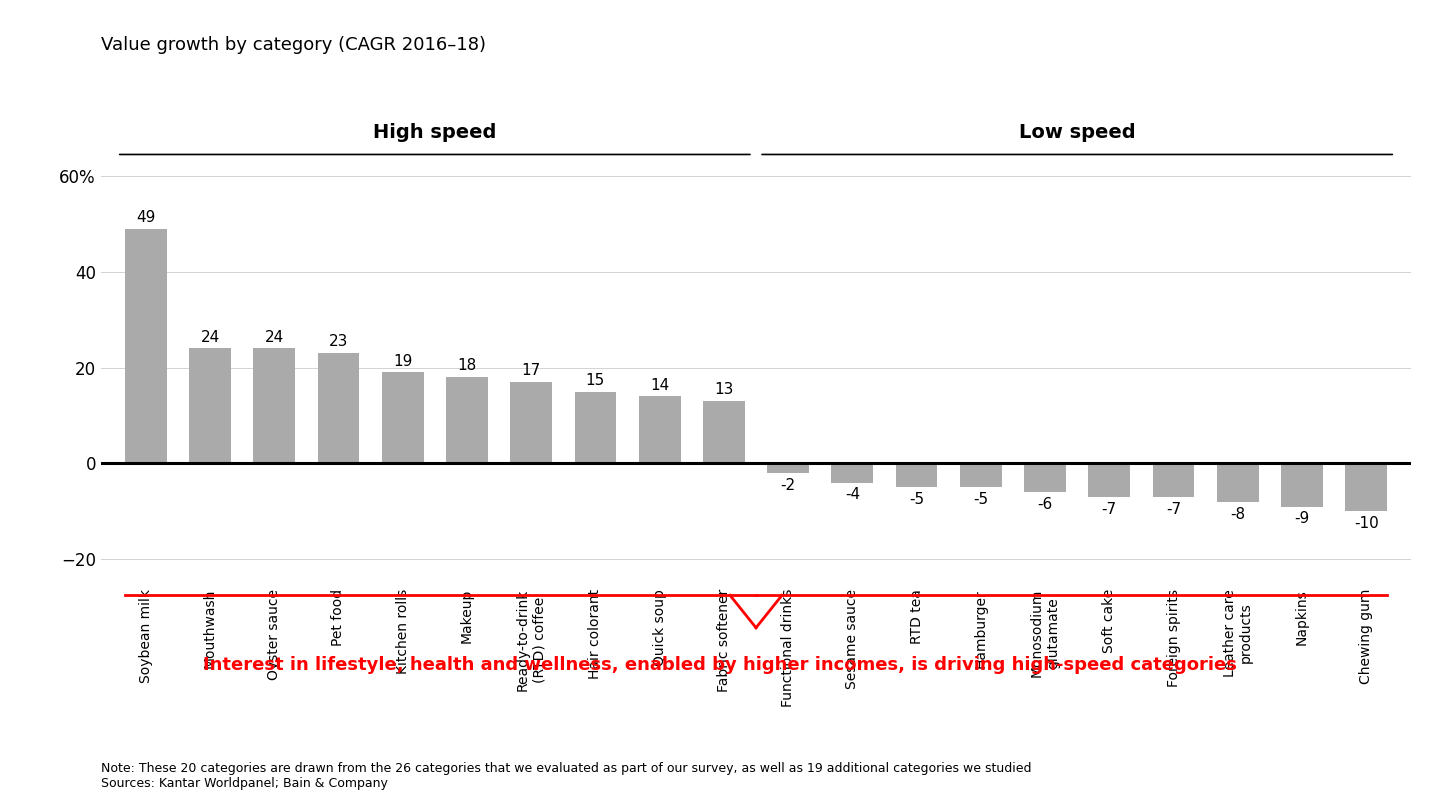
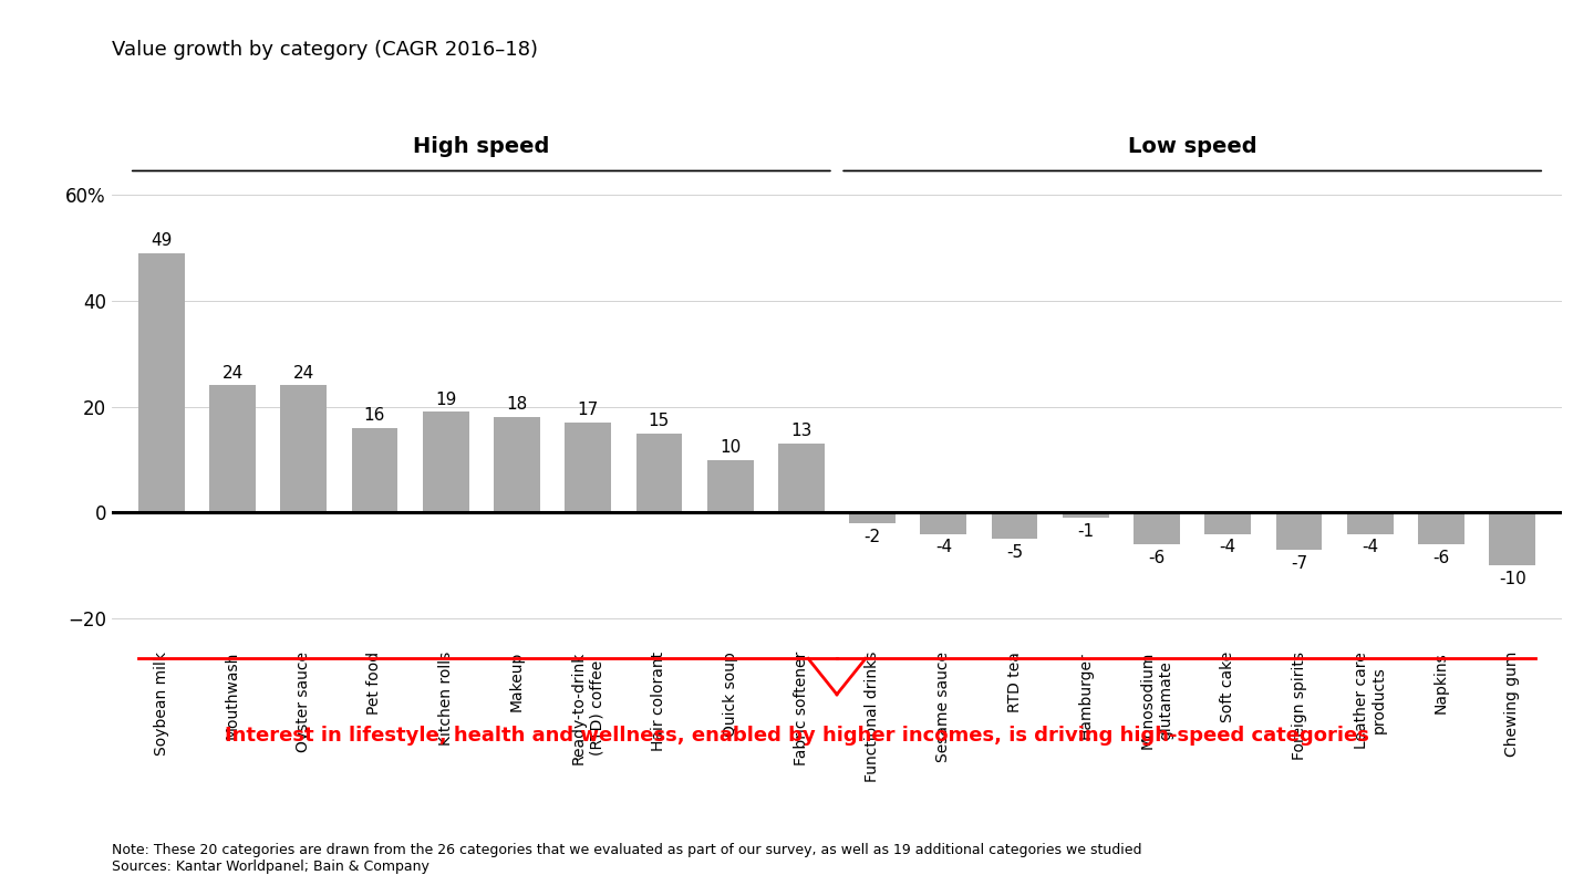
Pet food: 23 -> 16
Quick soup: 14 -> 10
Hamburger: -5 -> -1
Soft cake: -7 -> -4
Leather care products: -8 -> -4
Napkins: -9 -> -6
